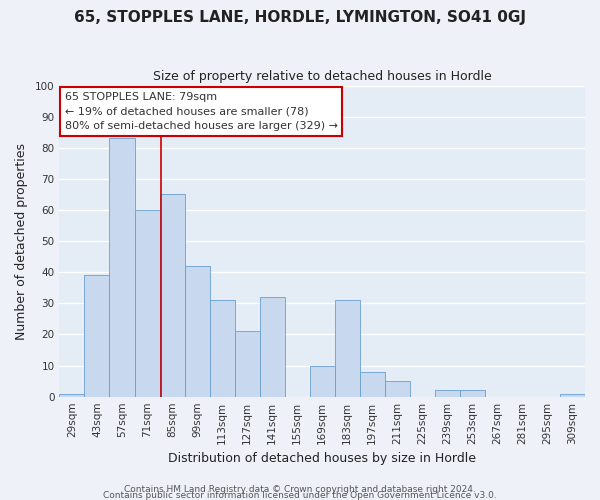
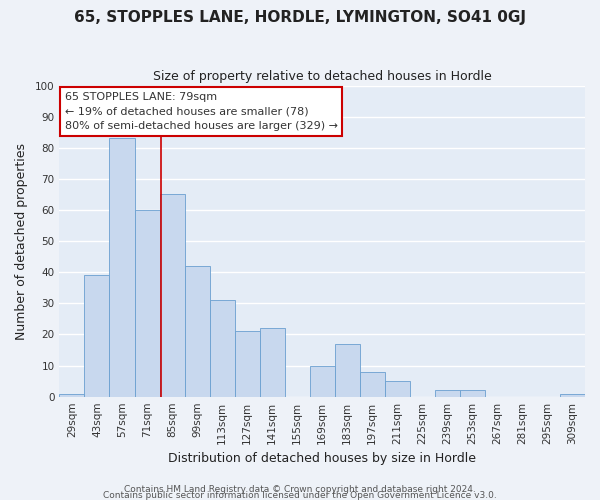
141sqm: 32 -> 22
183sqm: 31 -> 17
